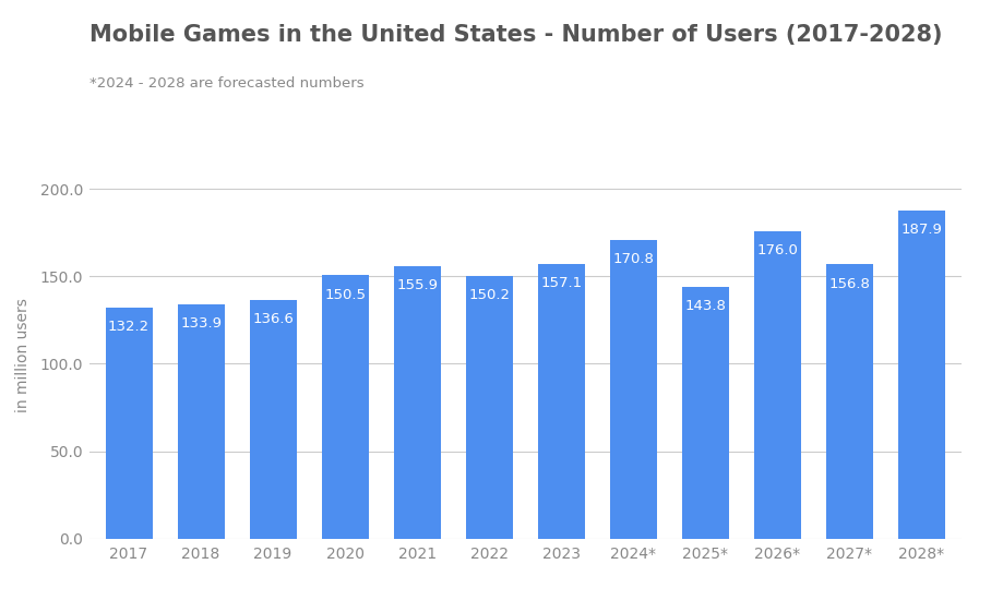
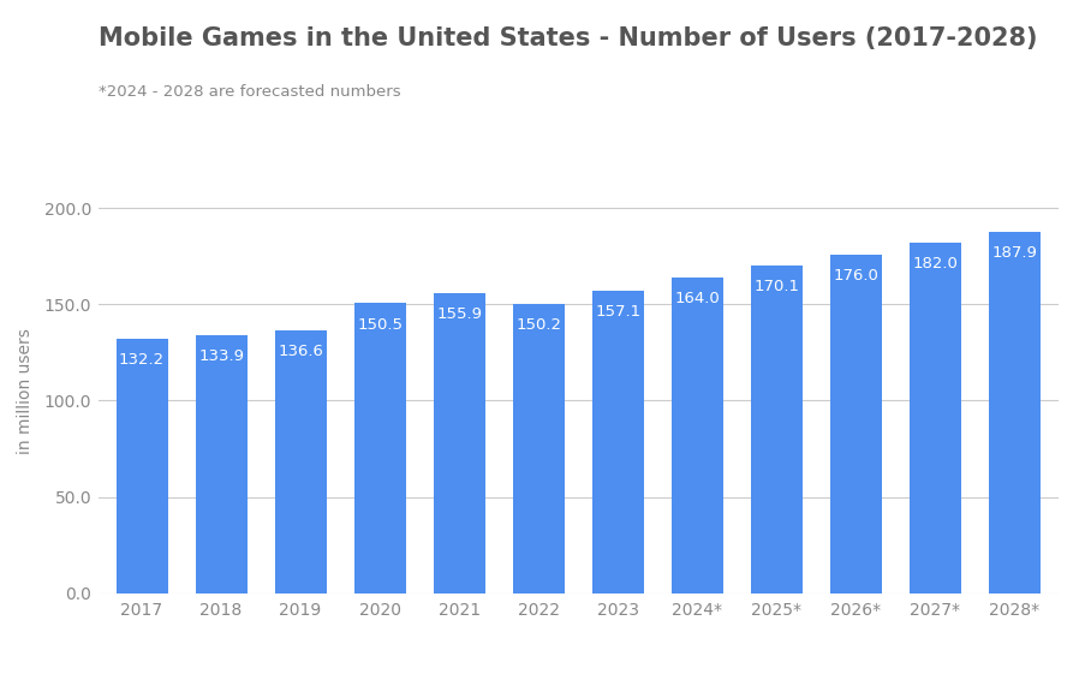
2024*: 170.8 -> 164.0
2025*: 143.8 -> 170.1
2027*: 156.8 -> 182.0
